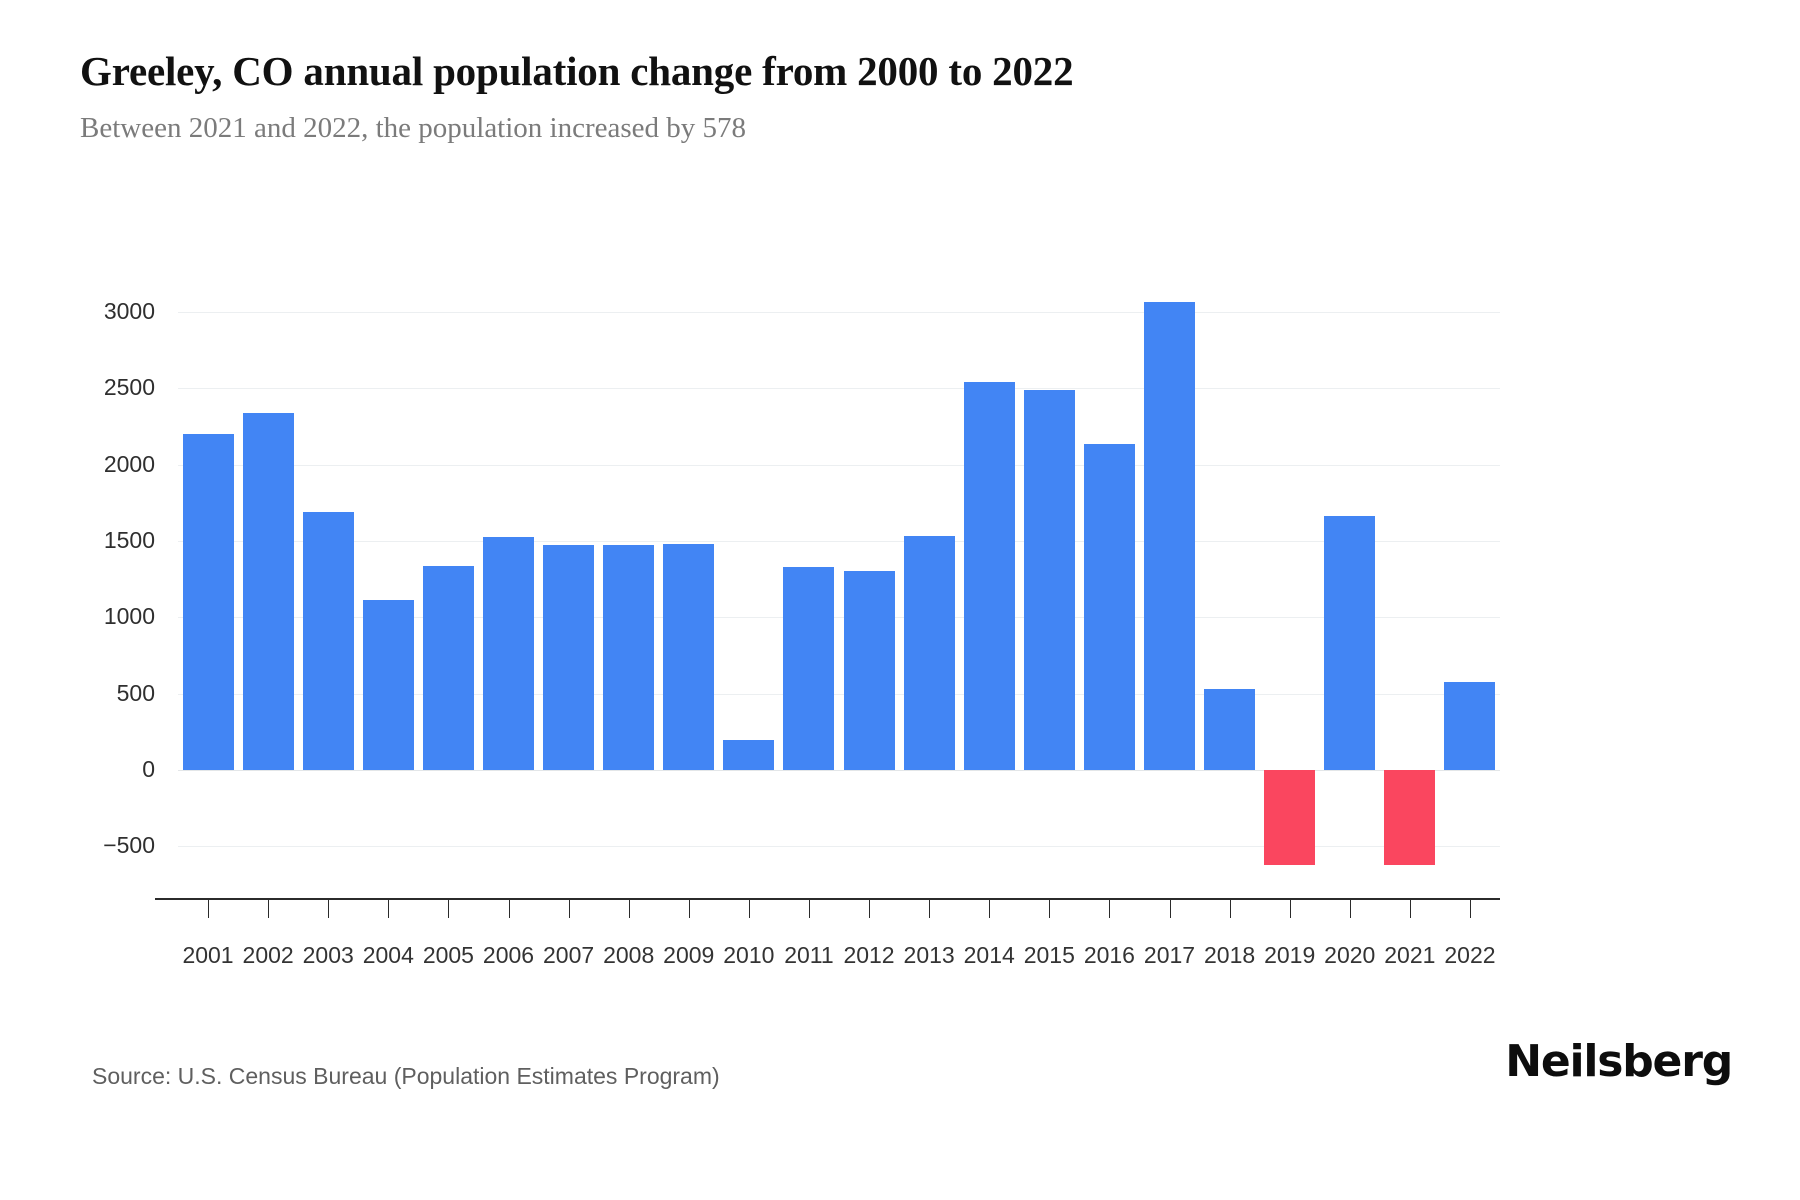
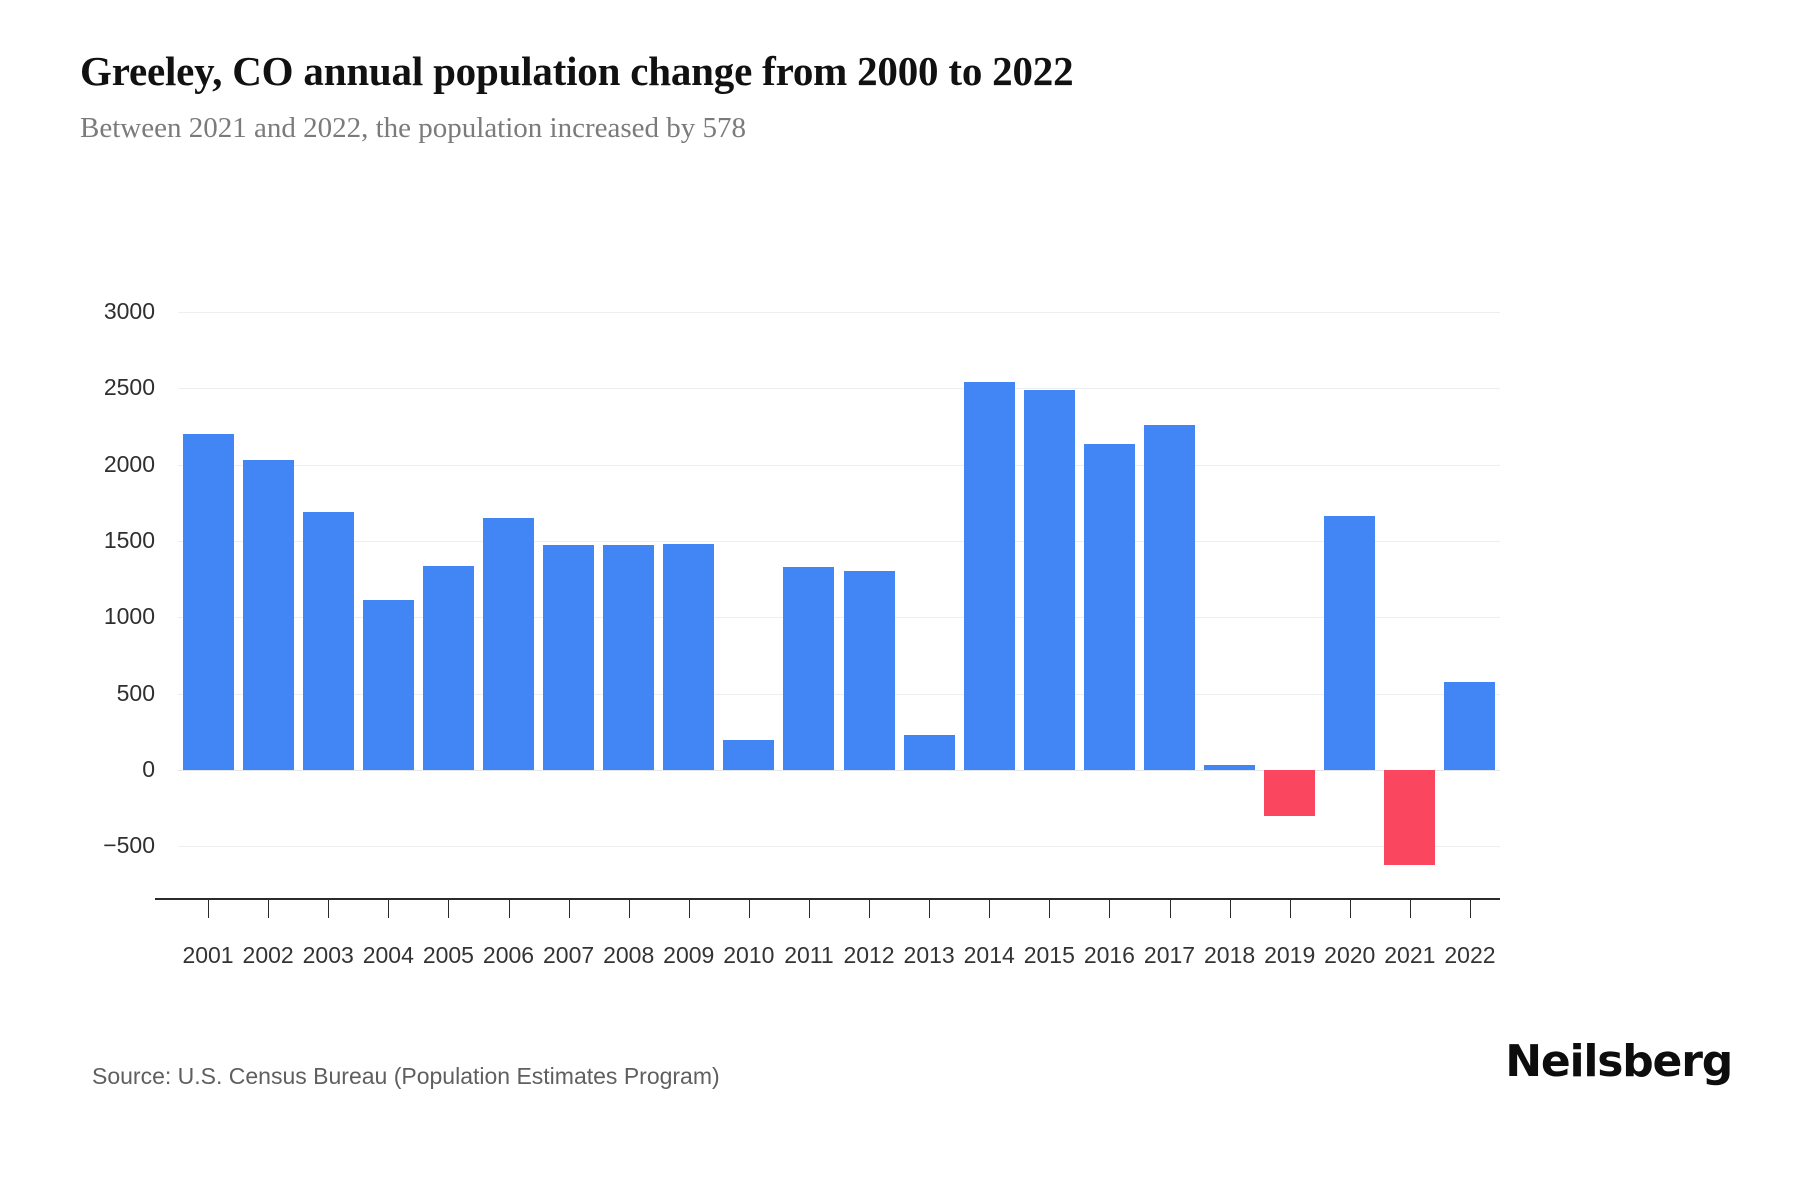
2002: 2340 -> 2030
2006: 1530 -> 1650
2013: 1530 -> 230
2017: 3060 -> 2260
2018: 530 -> 30
2019: -620 -> -300
